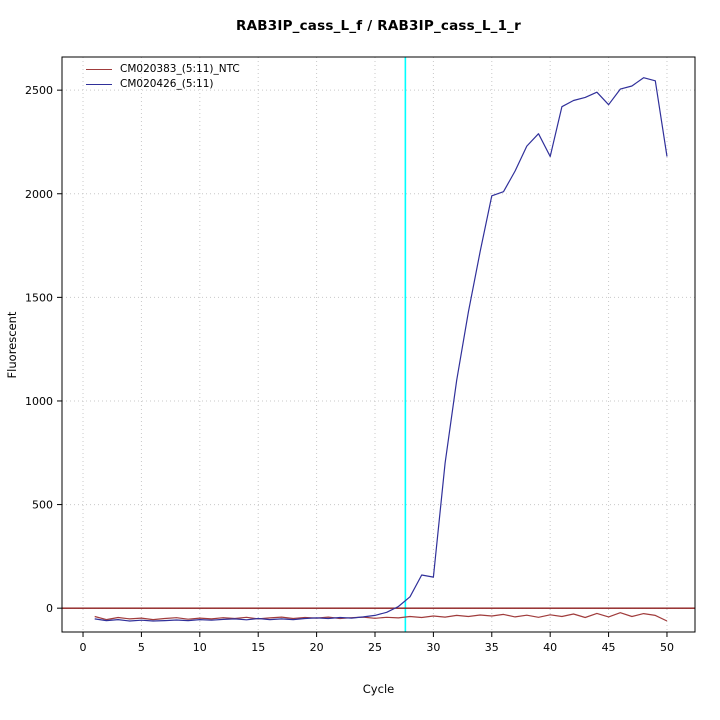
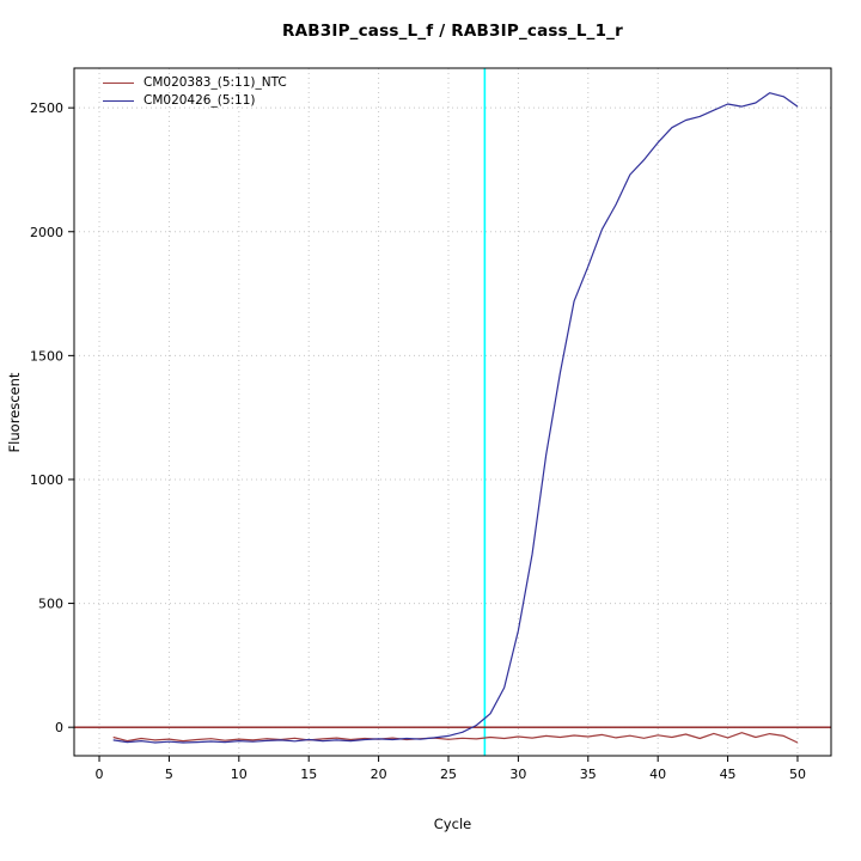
CM020426_(5:11)/30: 150 -> 390
CM020426_(5:11)/35: 1990 -> 1860
CM020426_(5:11)/40: 2180 -> 2360
CM020426_(5:11)/45: 2430 -> 2520
CM020426_(5:11)/50: 2180 -> 2500
